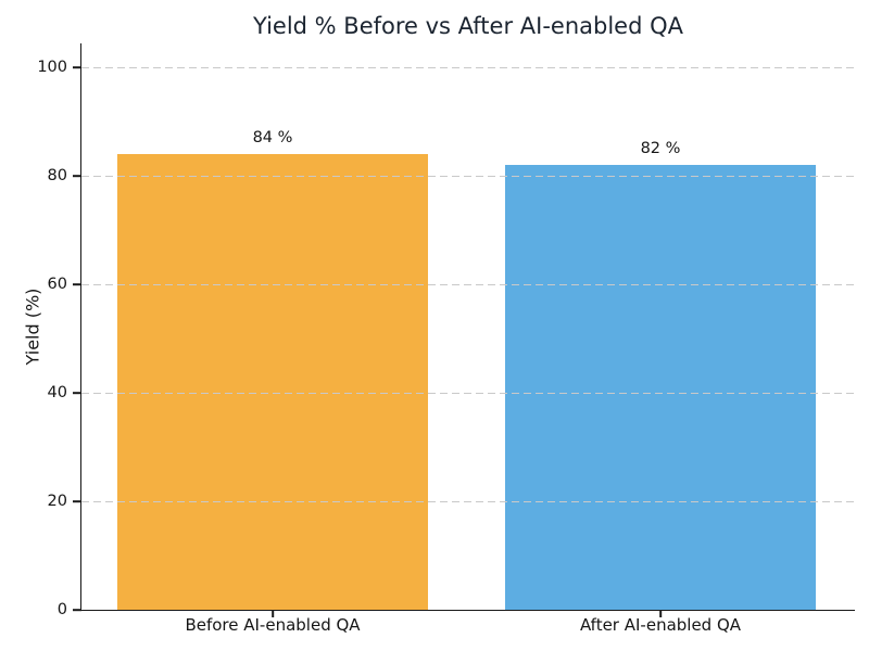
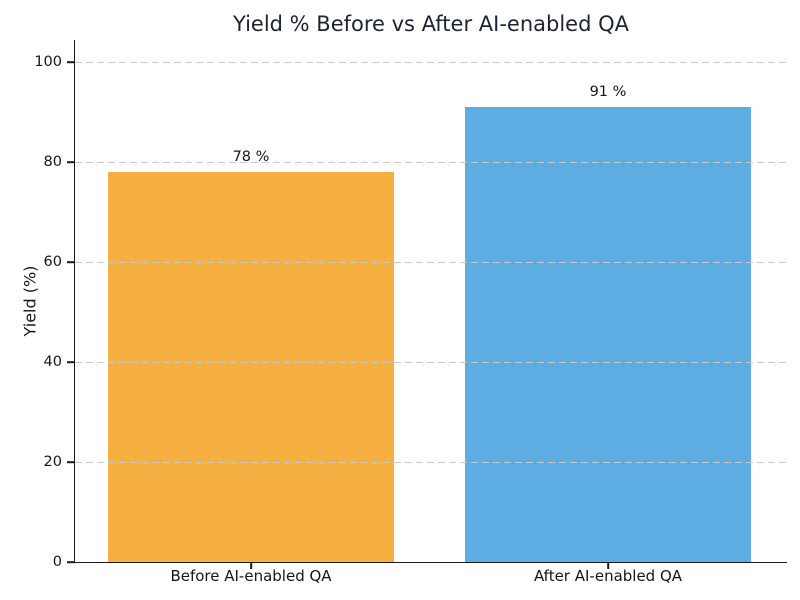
Before AI-enabled QA: 84 -> 78
After AI-enabled QA: 82 -> 91
